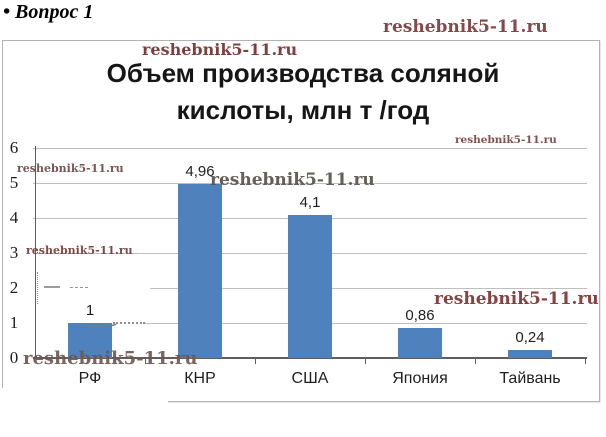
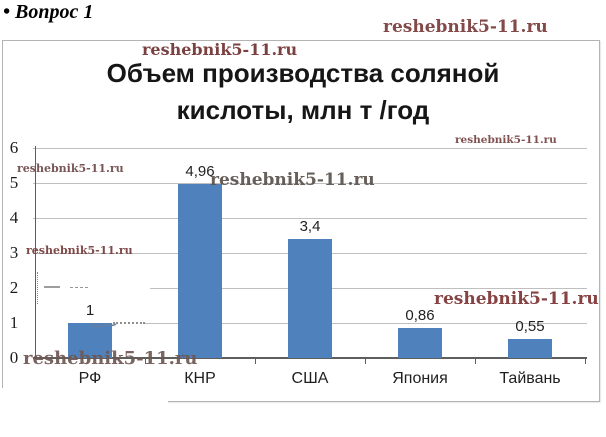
США: 4,1 -> 3,4
Тайвань: 0,24 -> 0,55
